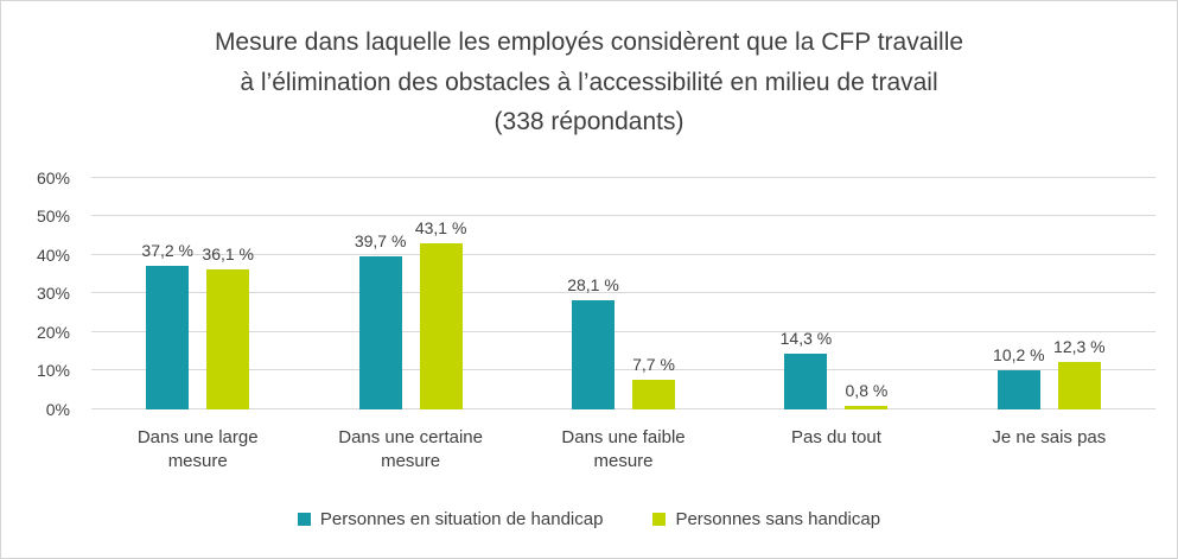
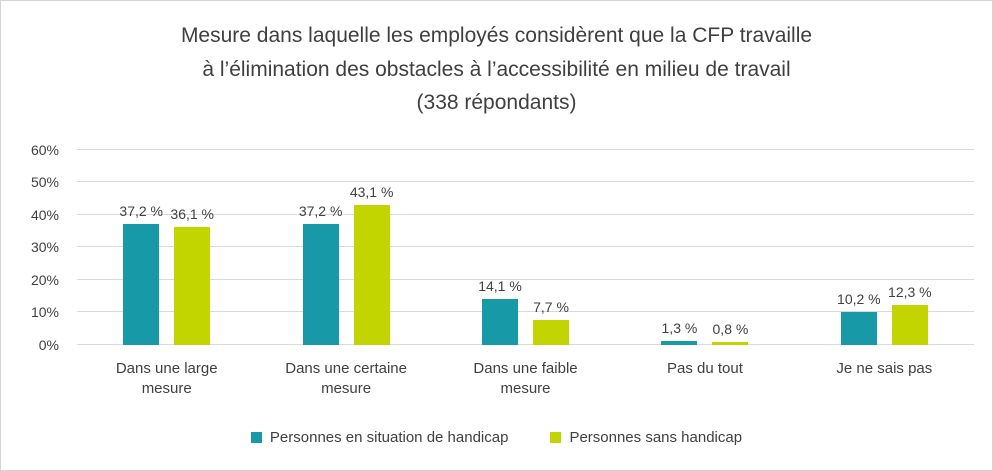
Personnes en situation de handicap/Dans une certaine mesure: 39,7 -> 37,2
Personnes en situation de handicap/Dans une faible mesure: 28,1 -> 14,1
Personnes en situation de handicap/Pas du tout: 14,3 -> 1,3
